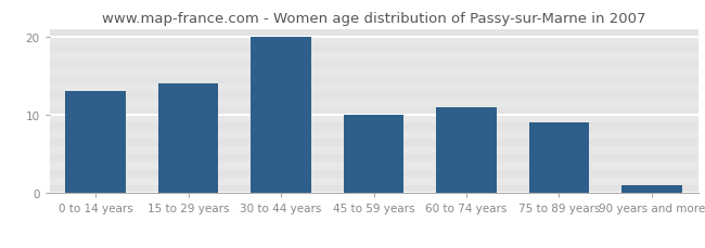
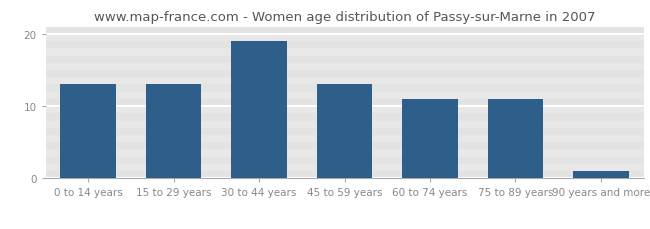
15 to 29 years: 14 -> 13
30 to 44 years: 20 -> 19
45 to 59 years: 10 -> 13
75 to 89 years: 9 -> 11
